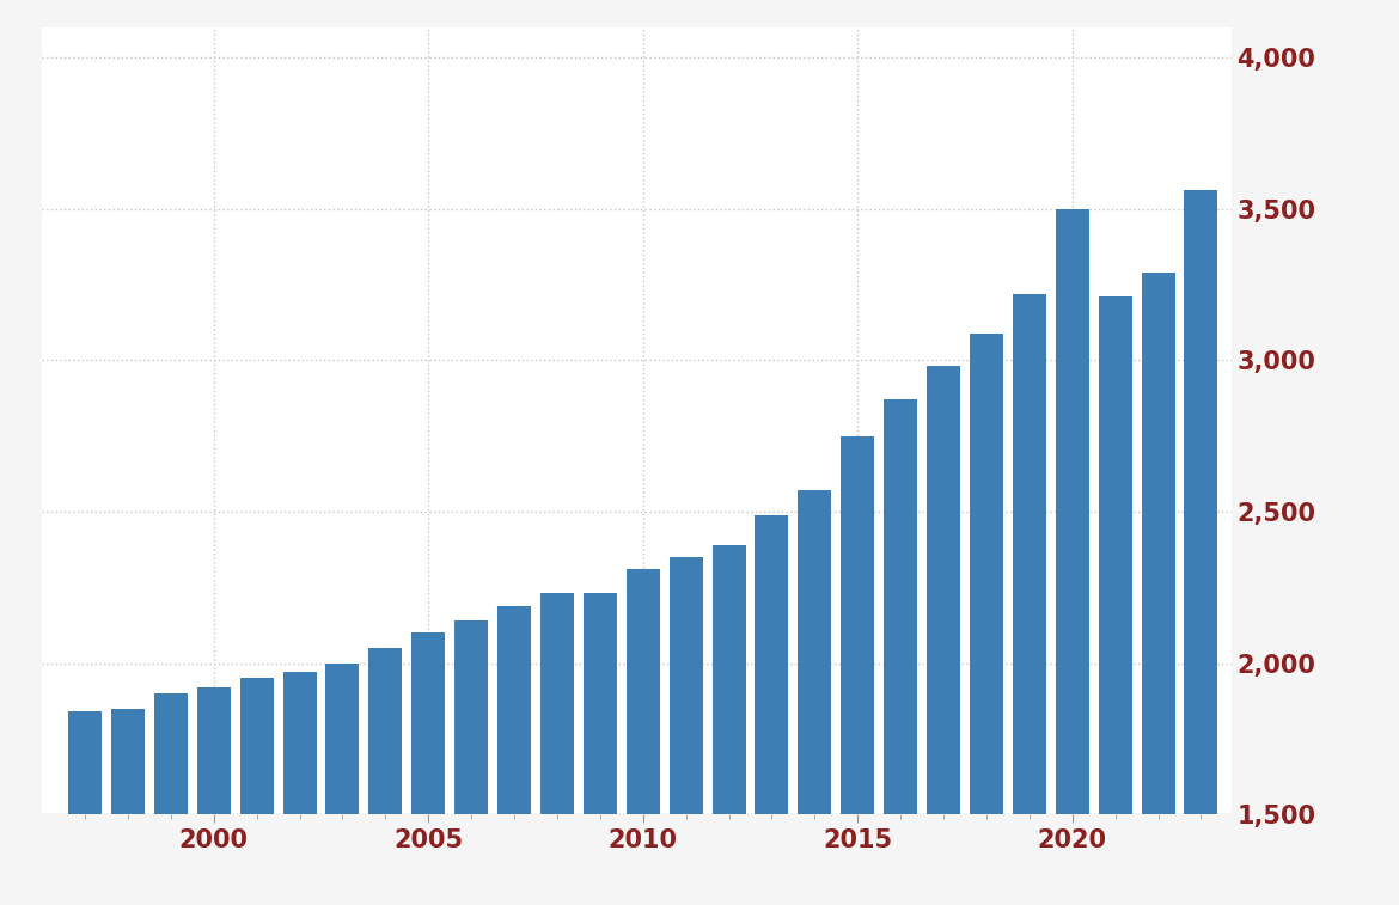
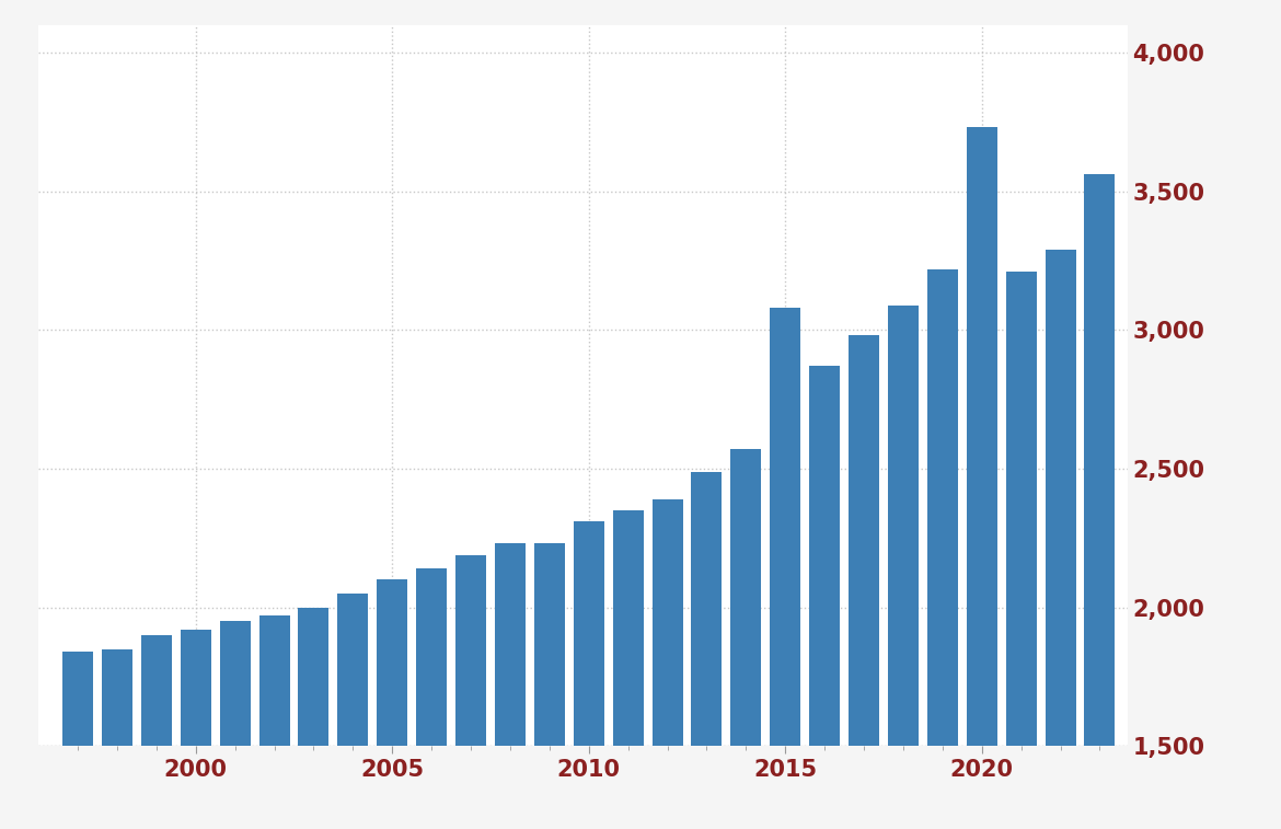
2015: 2,750 -> 3,080
2020: 3,500 -> 3,730
